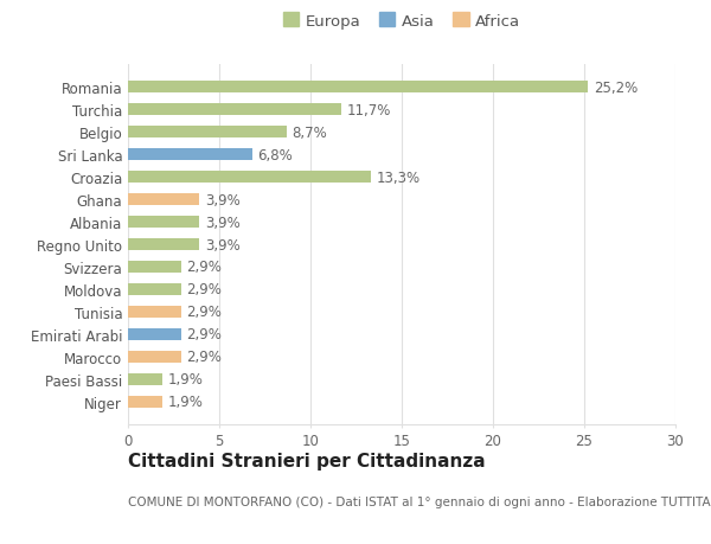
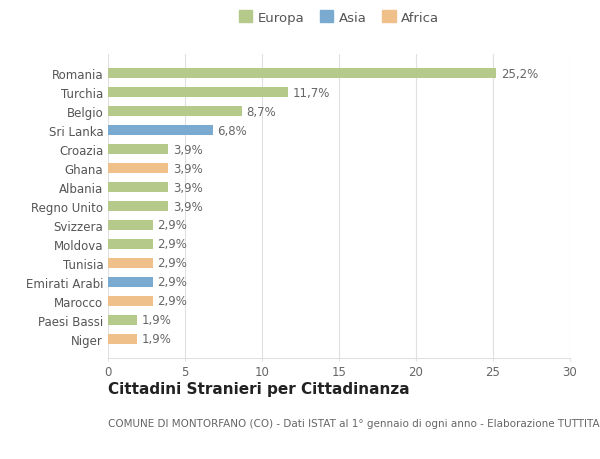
Croazia: 13,3% -> 3,9%
